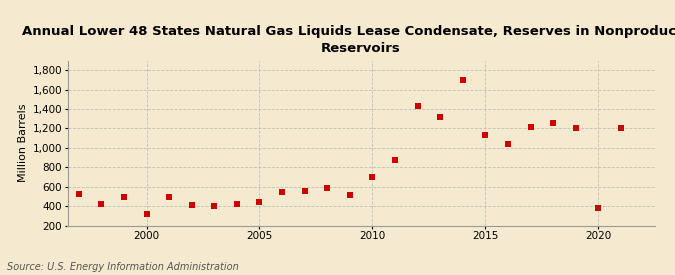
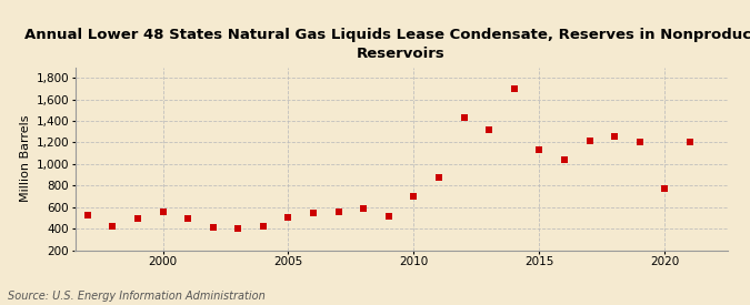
2000: 320 -> 560
2005: 440 -> 500
2020: 380 -> 780
